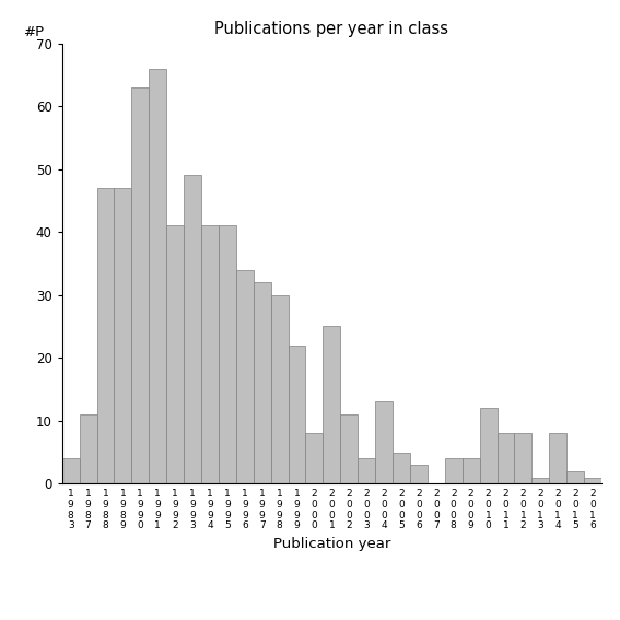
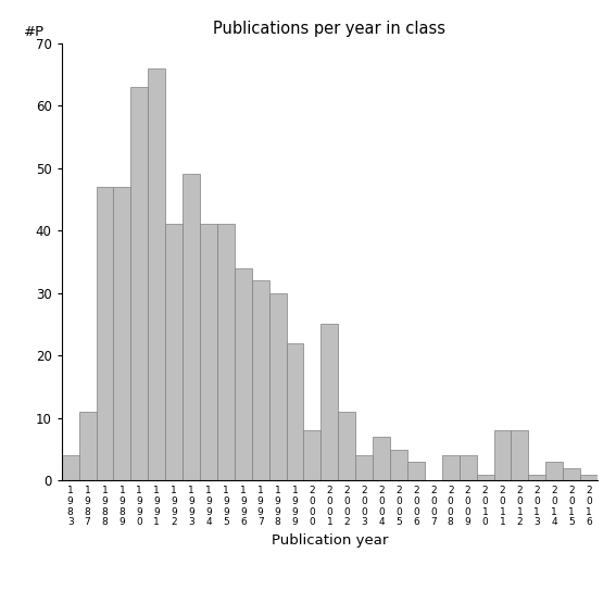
2 0 0 4: 13 -> 7
2 0 1 0: 12 -> 1
2 0 1 4: 8 -> 3
